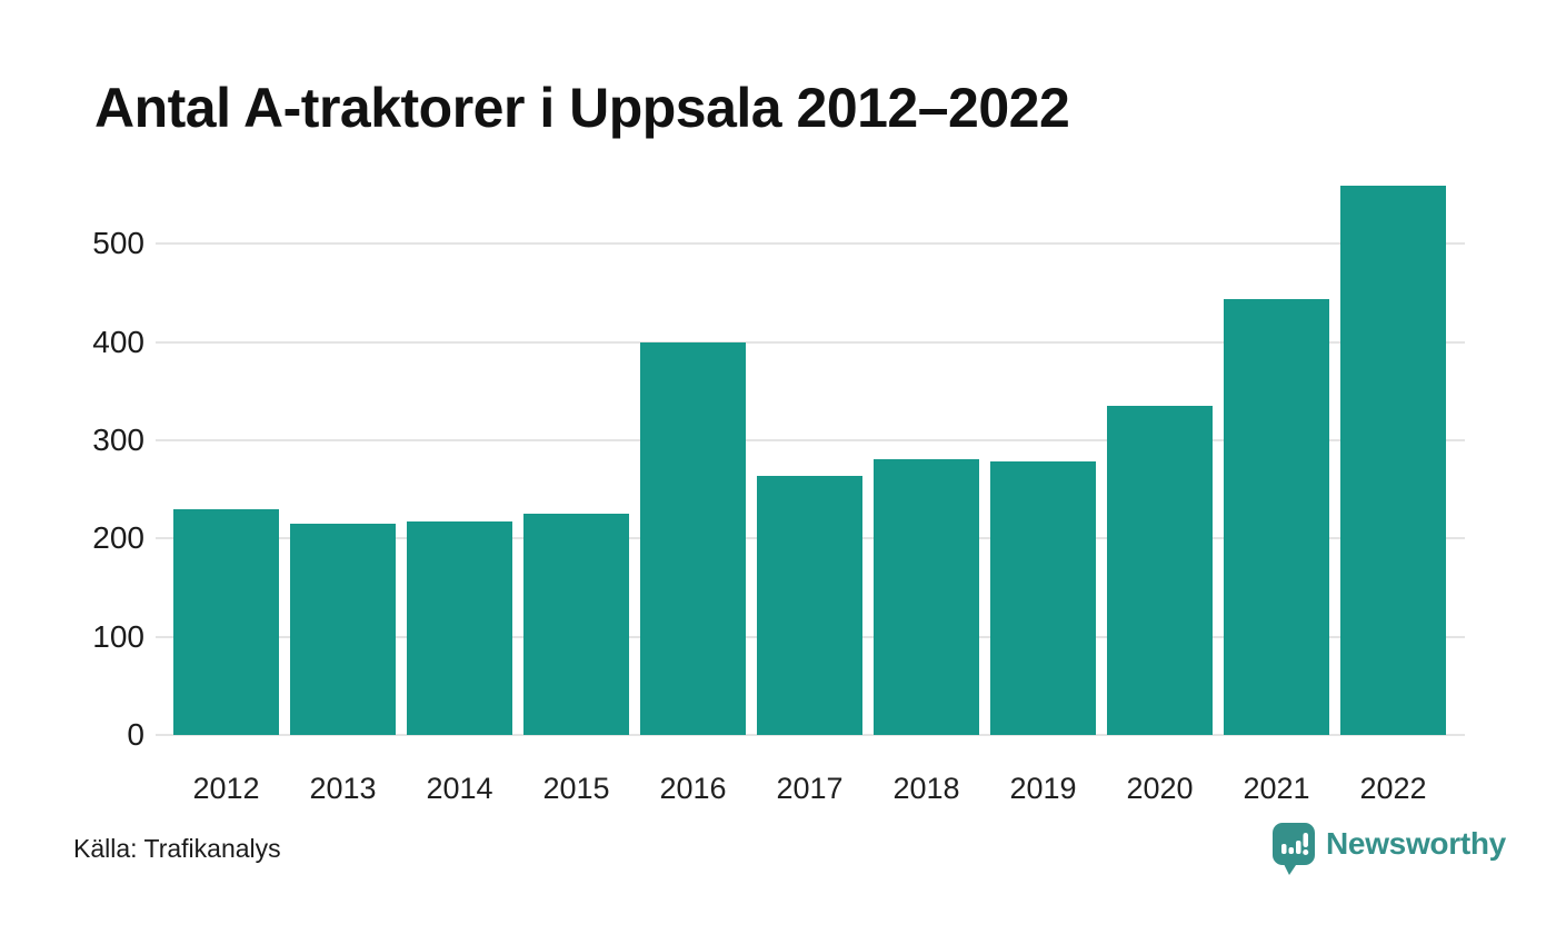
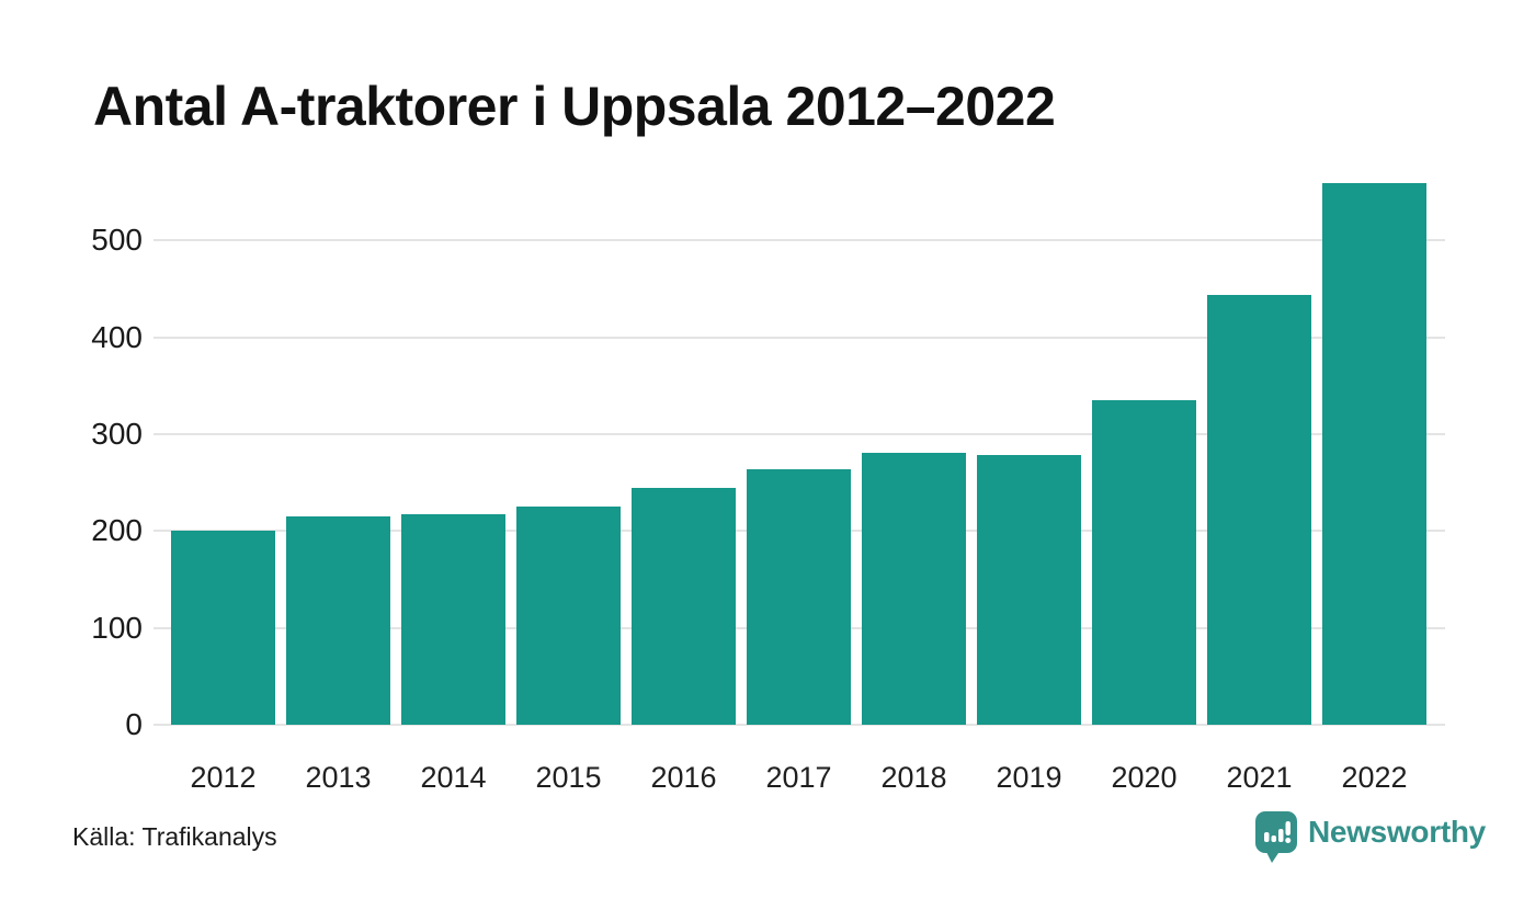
2012: 230 -> 200
2016: 400 -> 240
